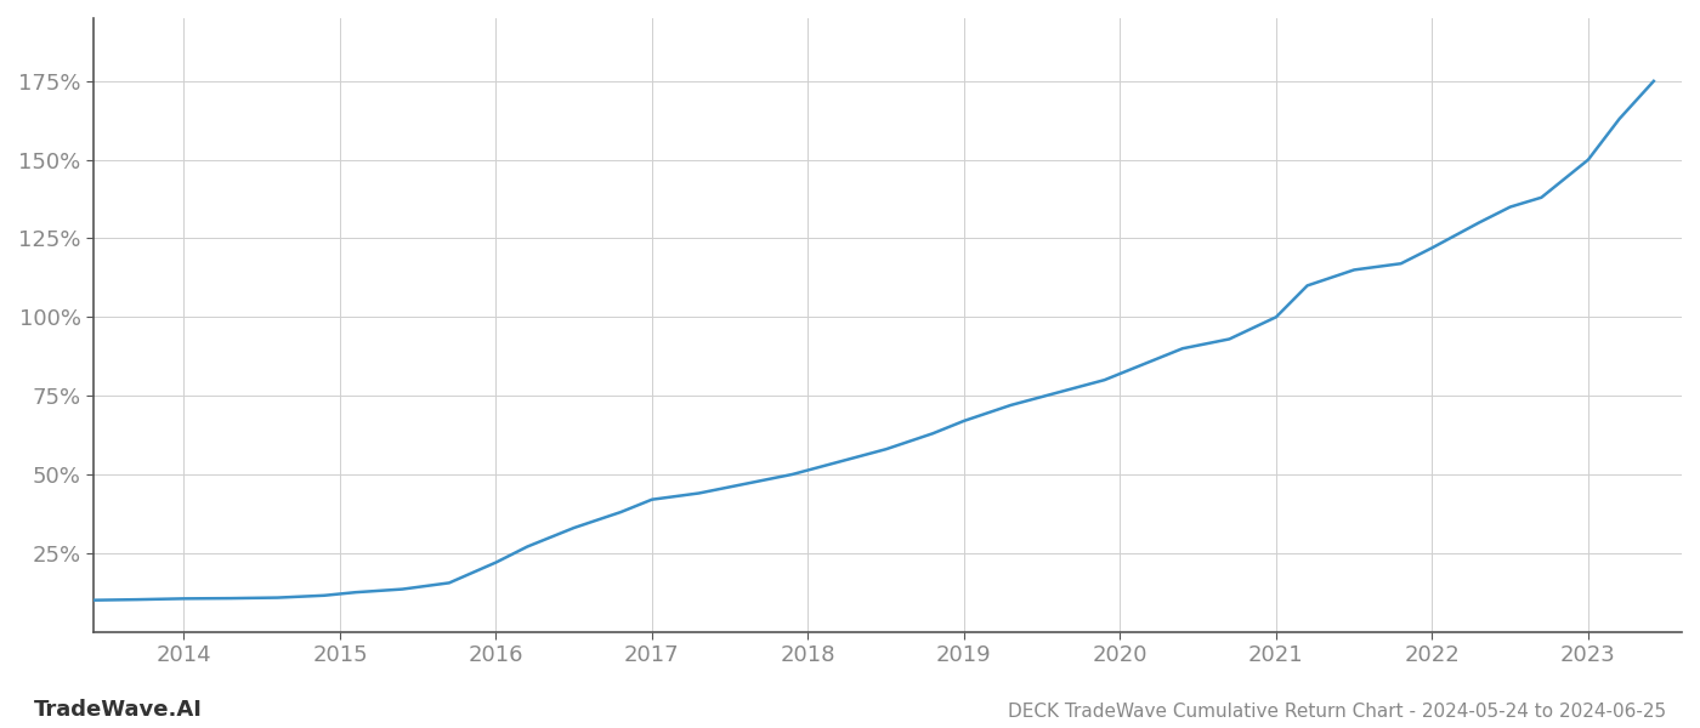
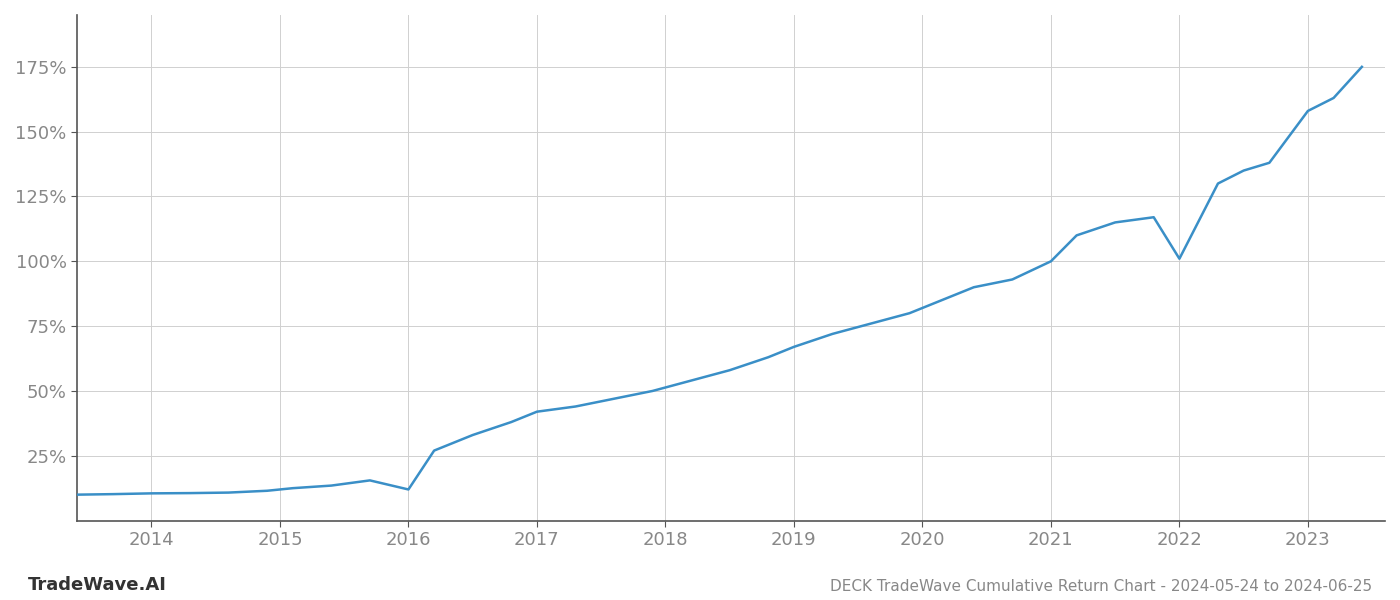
2016: 22.0% -> 12.0%
2022: 122.0% -> 101.0%
2023: 150.0% -> 158.0%
